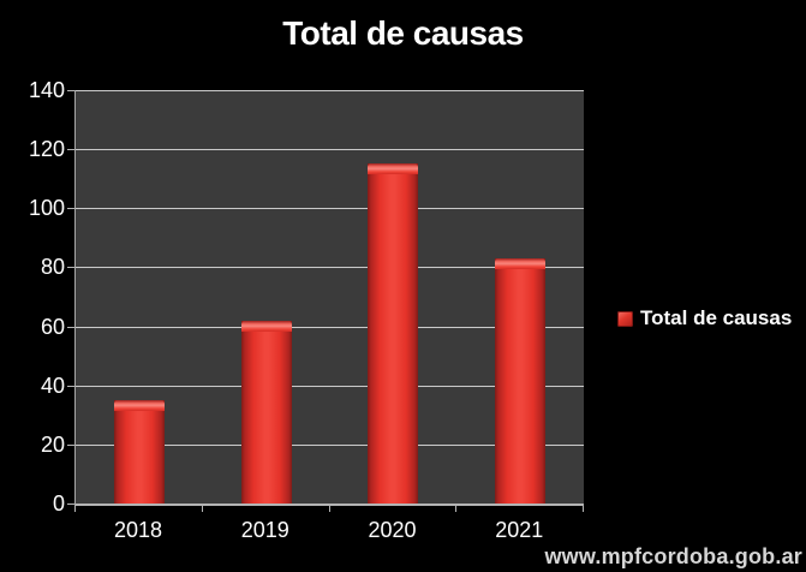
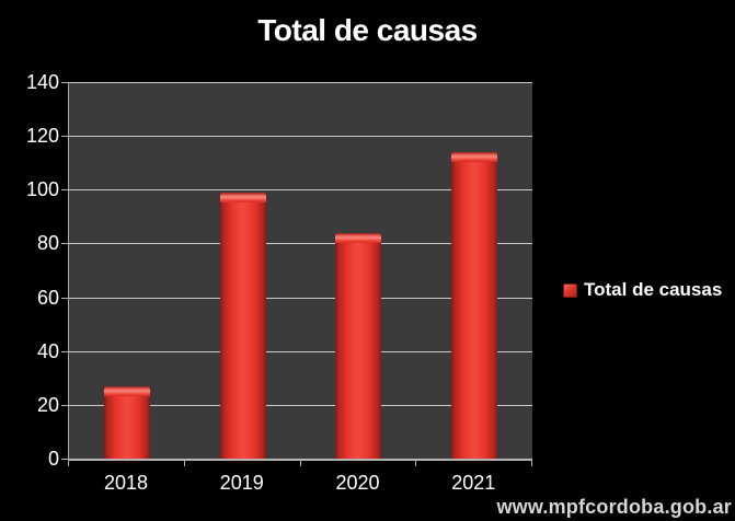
2018: 35 -> 27
2019: 62 -> 99
2020: 115 -> 84
2021: 83 -> 114
